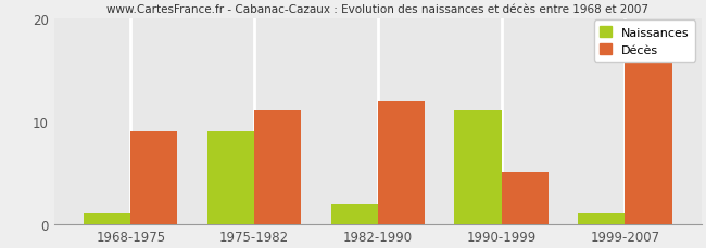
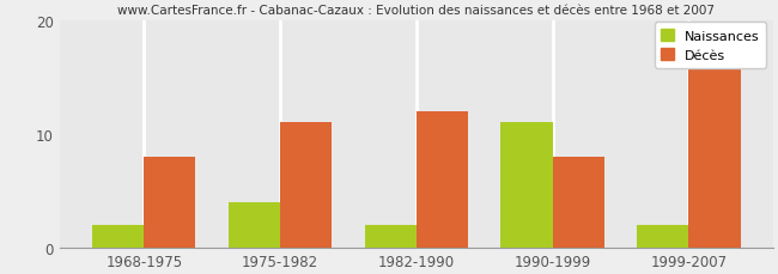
Naissances/1968-1975: 1 -> 2
Décès/1968-1975: 9 -> 8
Naissances/1975-1982: 9 -> 4
Décès/1990-1999: 5 -> 8
Naissances/1999-2007: 1 -> 2
